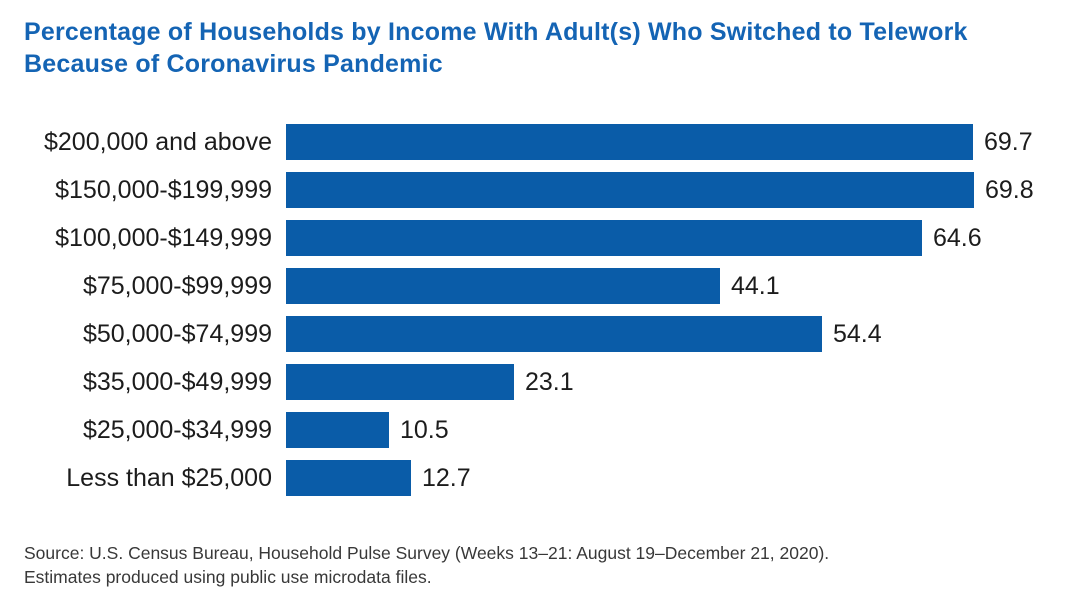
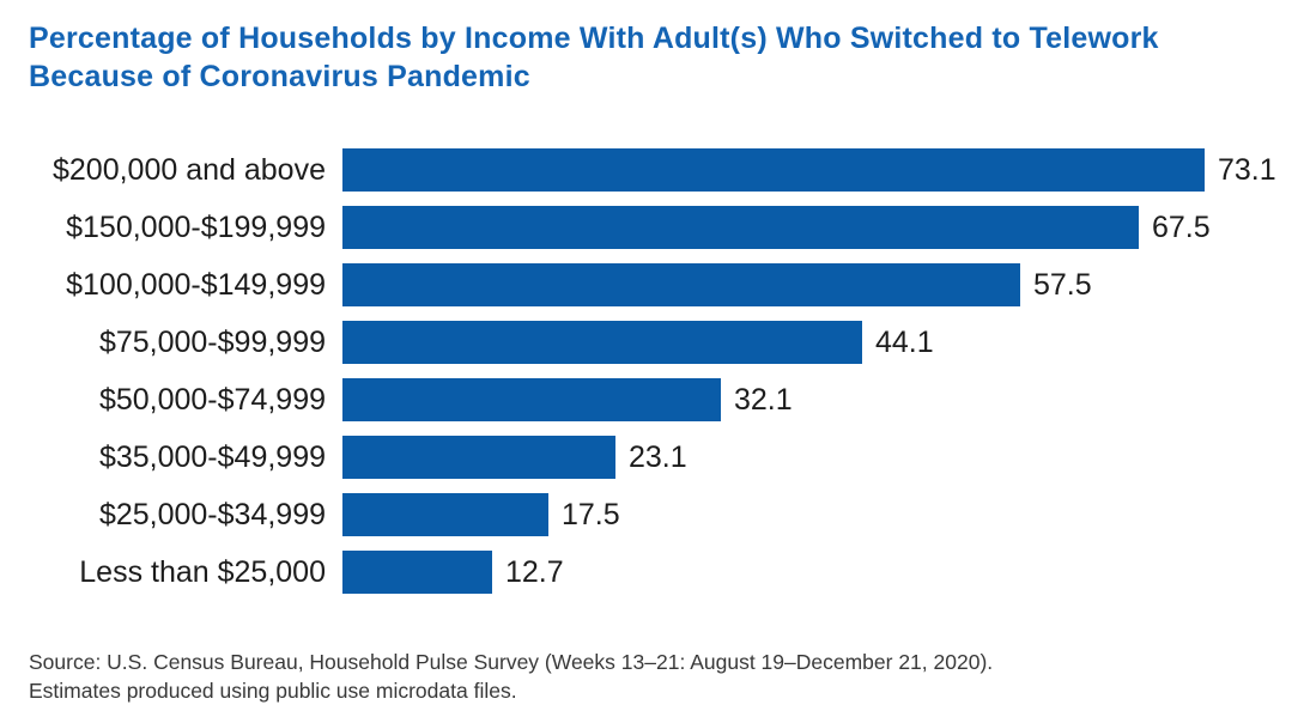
$200,000 and above: 69.7 -> 73.1
$150,000-$199,999: 69.8 -> 67.5
$100,000-$149,999: 64.6 -> 57.5
$50,000-$74,999: 54.4 -> 32.1
$25,000-$34,999: 10.5 -> 17.5
